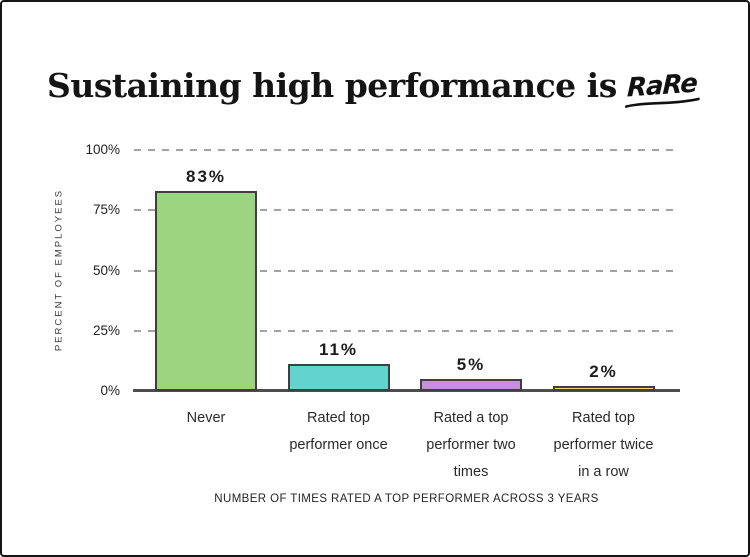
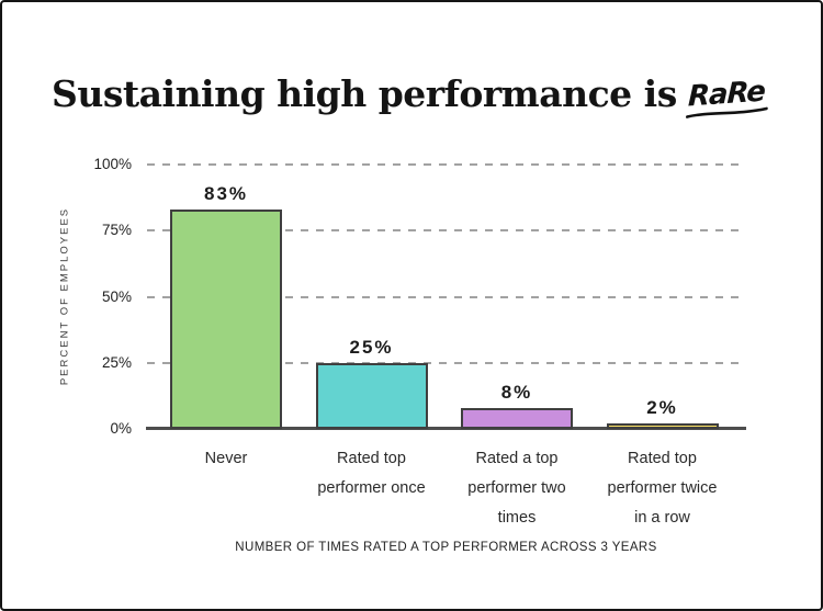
Rated top performer once: 11% -> 25%
Rated a top performer two times: 5% -> 8%
